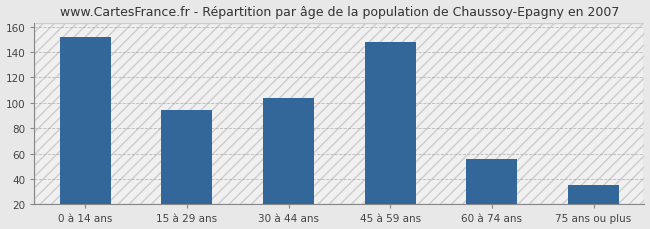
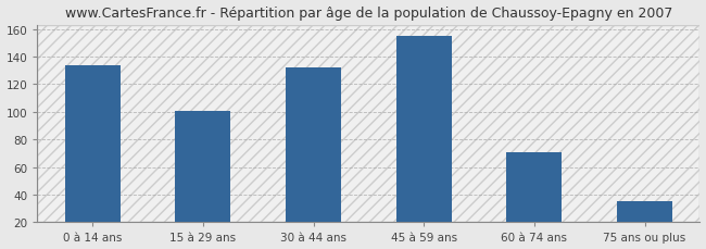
0 à 14 ans: 152 -> 134
15 à 29 ans: 94 -> 101
30 à 44 ans: 104 -> 132
45 à 59 ans: 148 -> 155
60 à 74 ans: 56 -> 71
